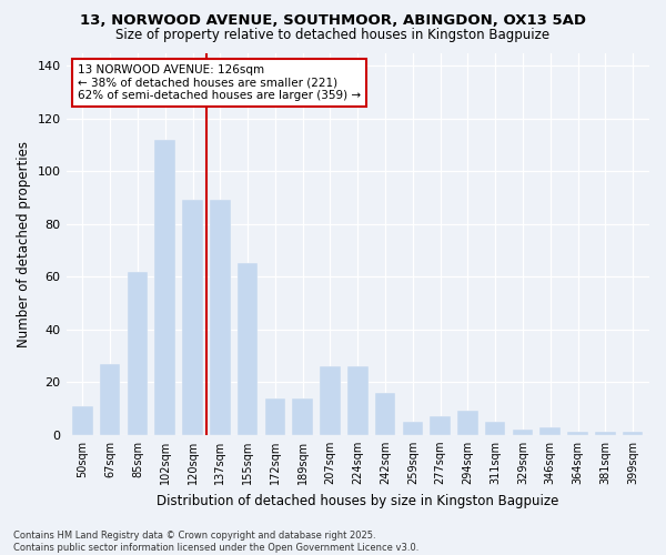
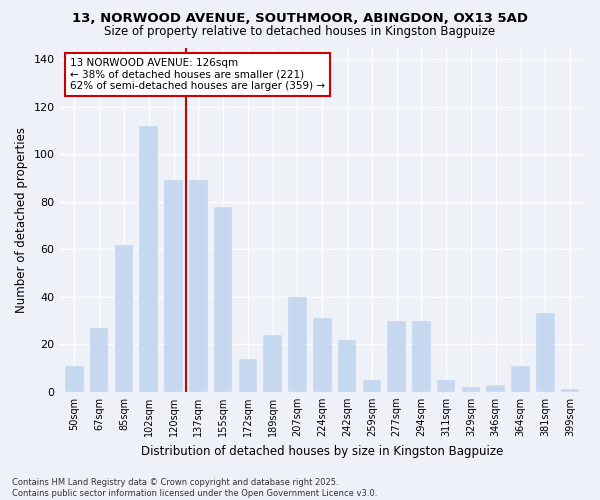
155sqm: 65 -> 78
189sqm: 14 -> 24
207sqm: 26 -> 40
224sqm: 26 -> 31
242sqm: 16 -> 22
277sqm: 7 -> 30
294sqm: 9 -> 30
364sqm: 1 -> 11
381sqm: 1 -> 33
